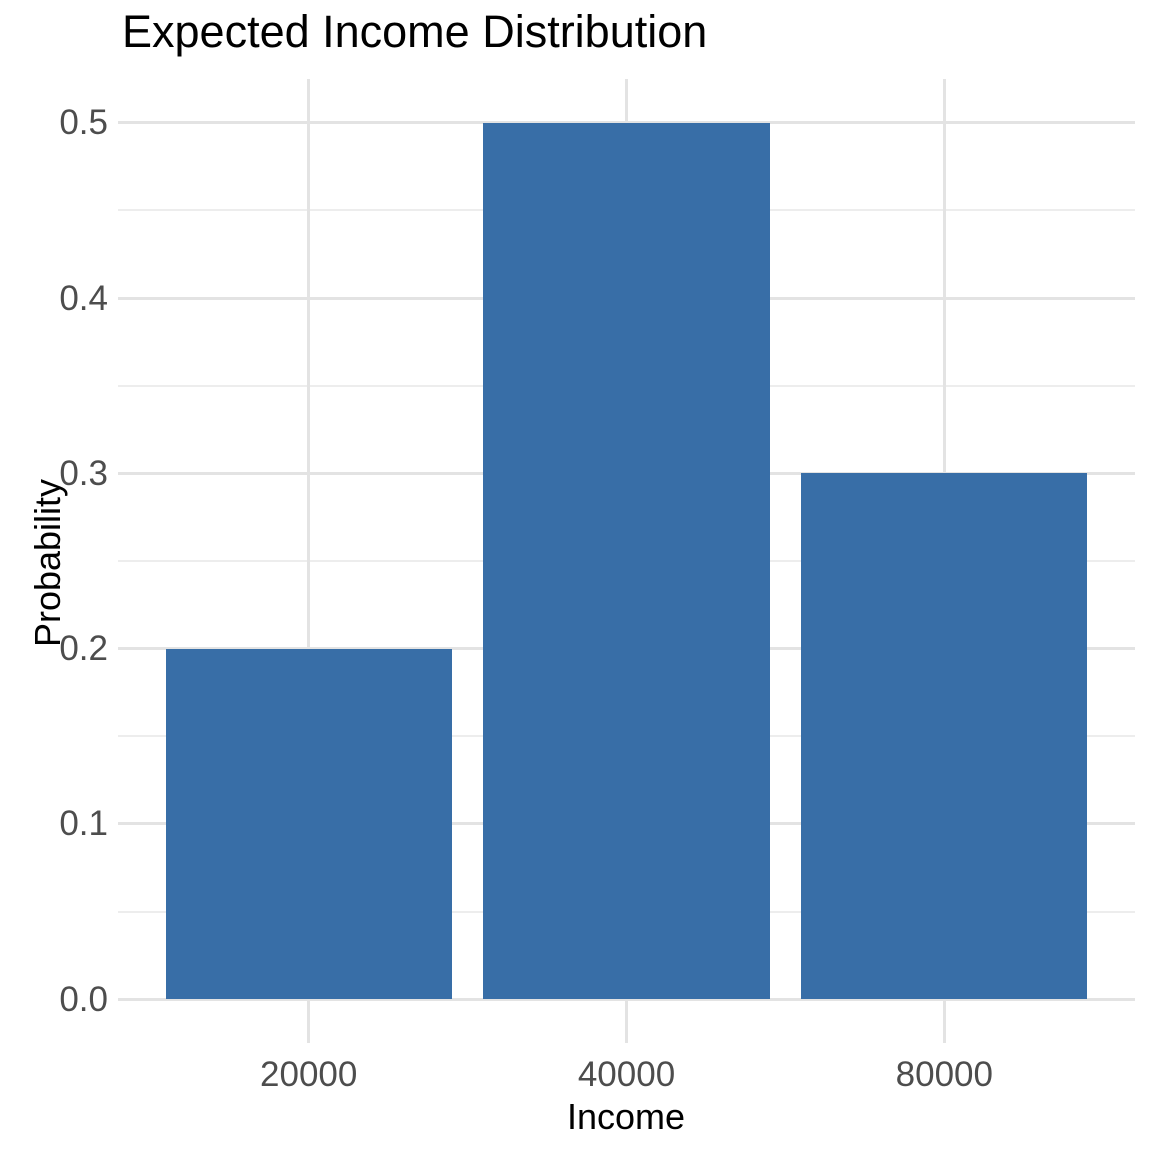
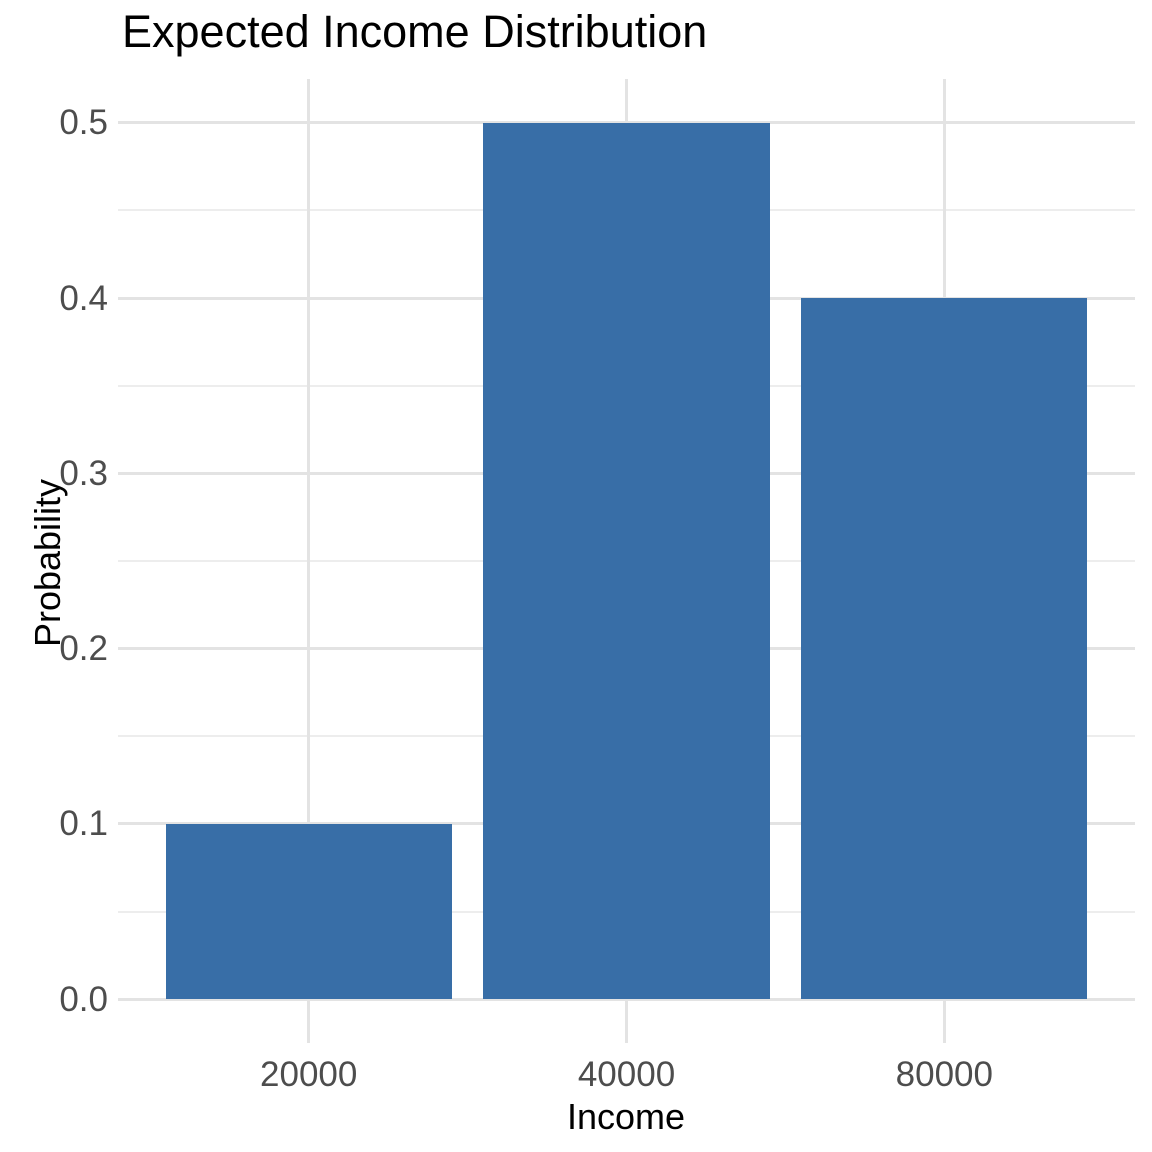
20000: 0.2 -> 0.1
80000: 0.3 -> 0.4
